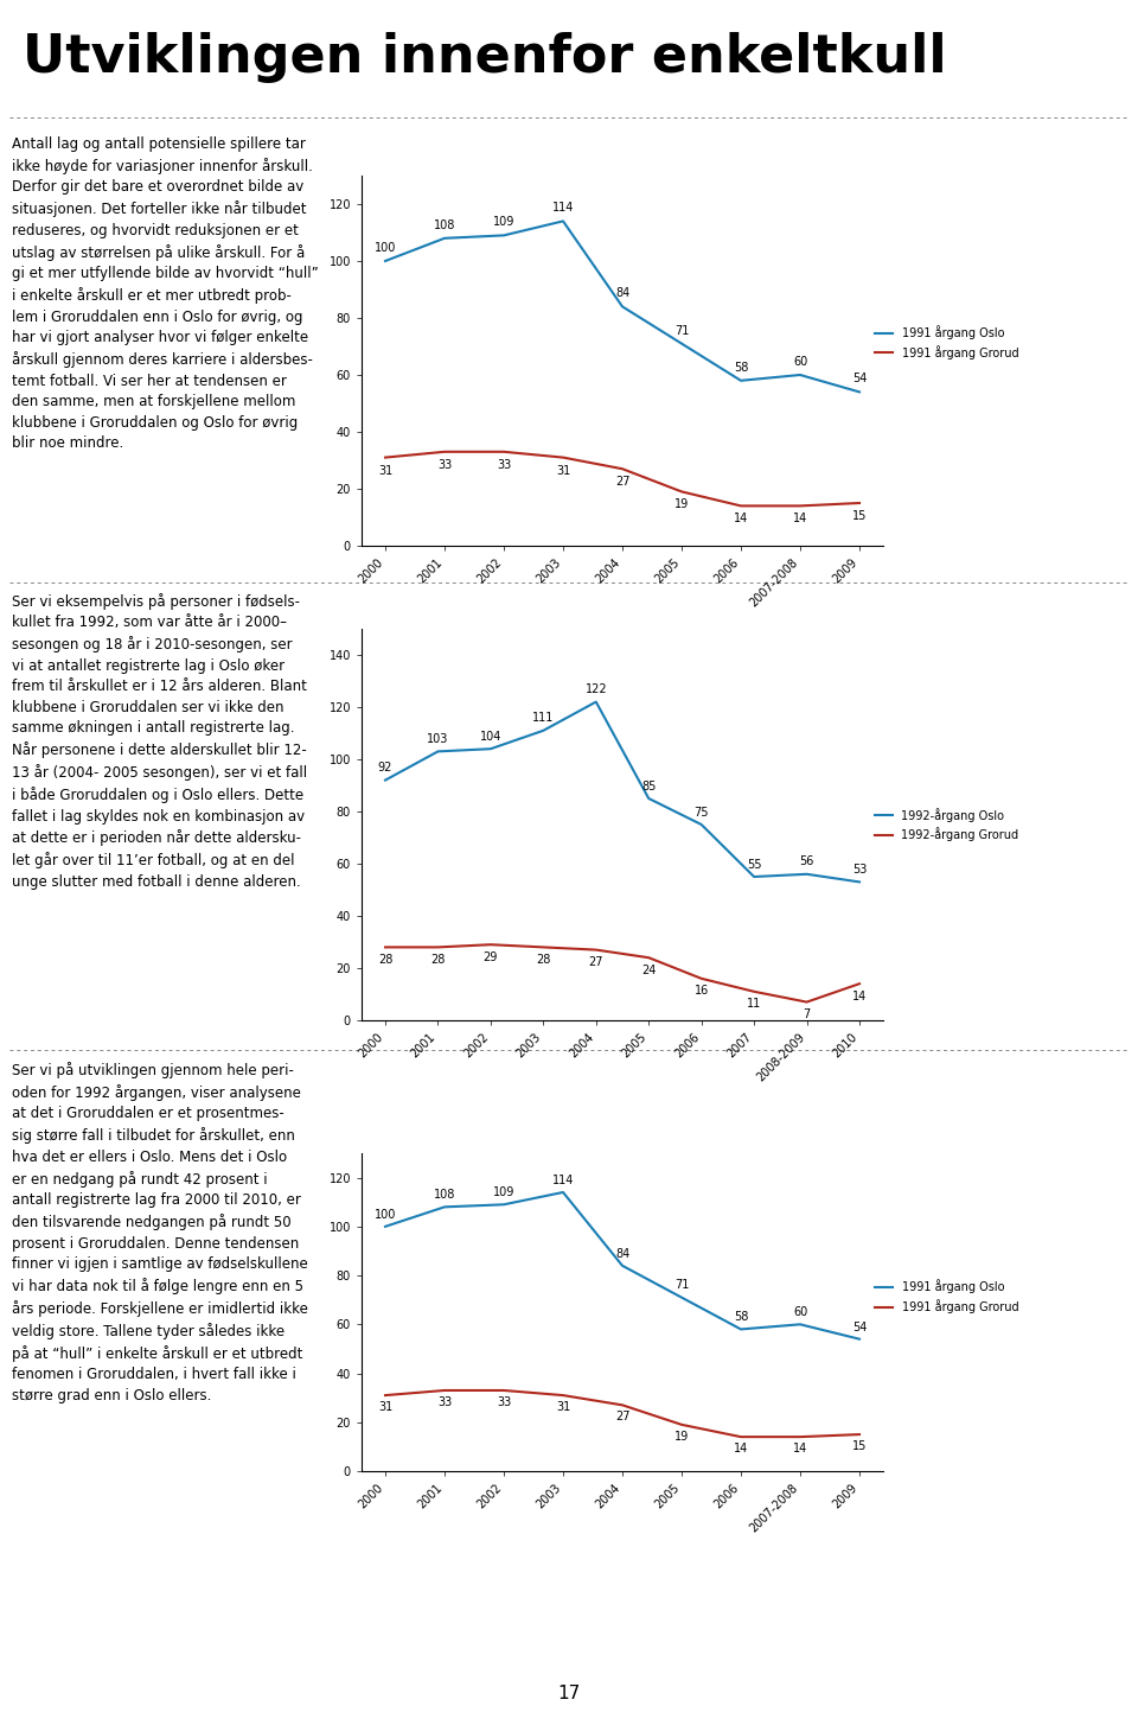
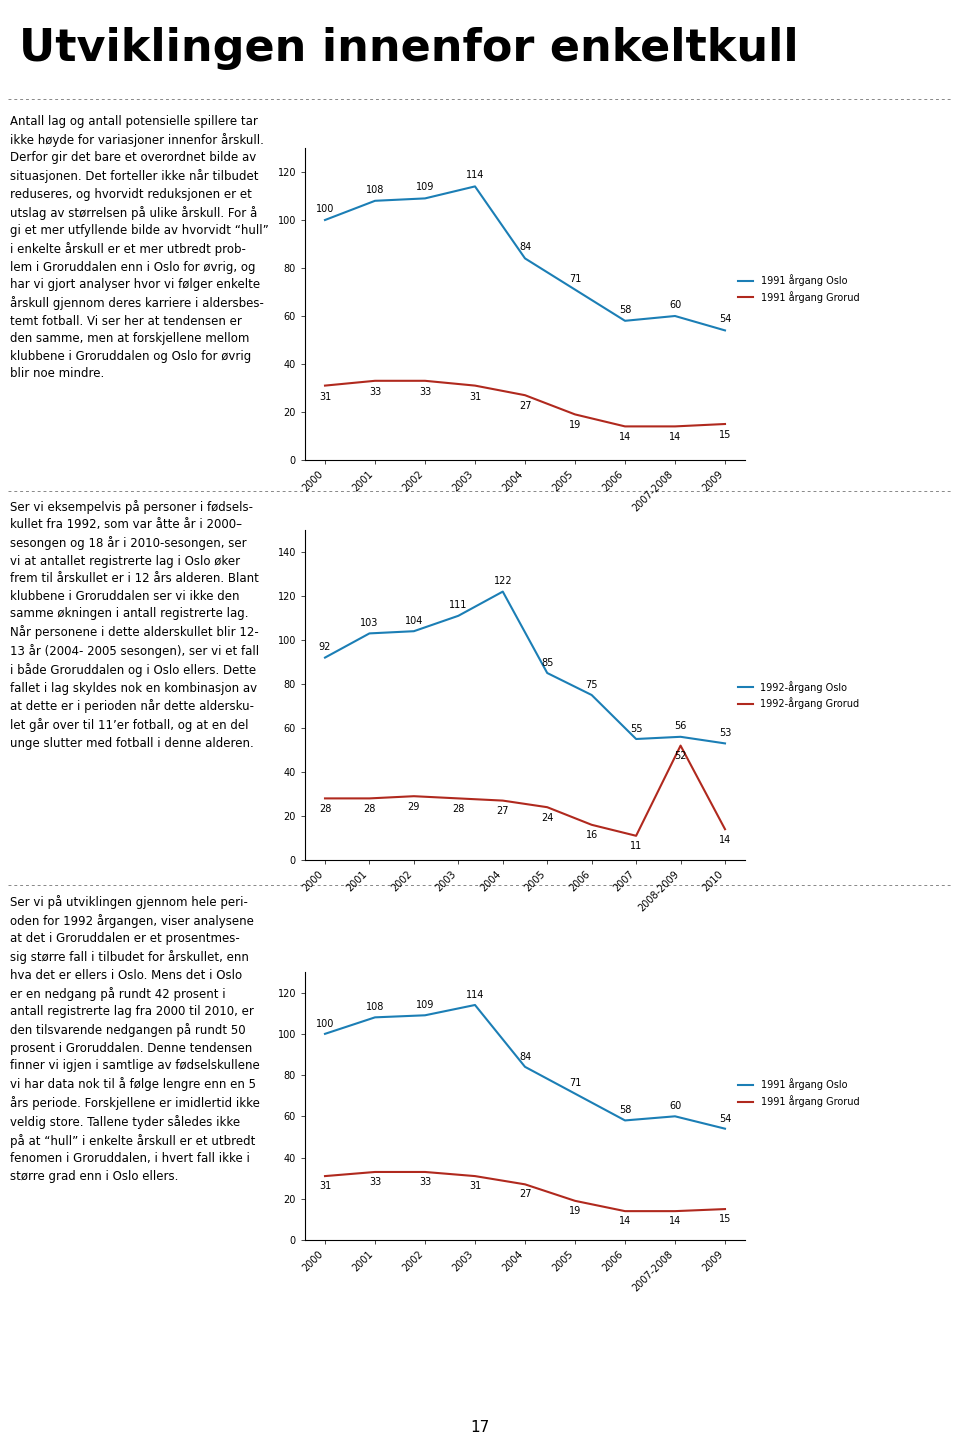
1992-årgang Grorud/2008-2009: 7 -> 52
